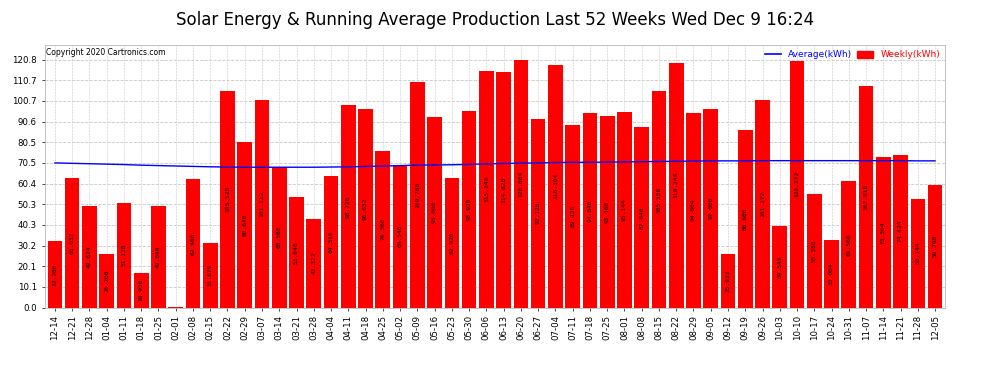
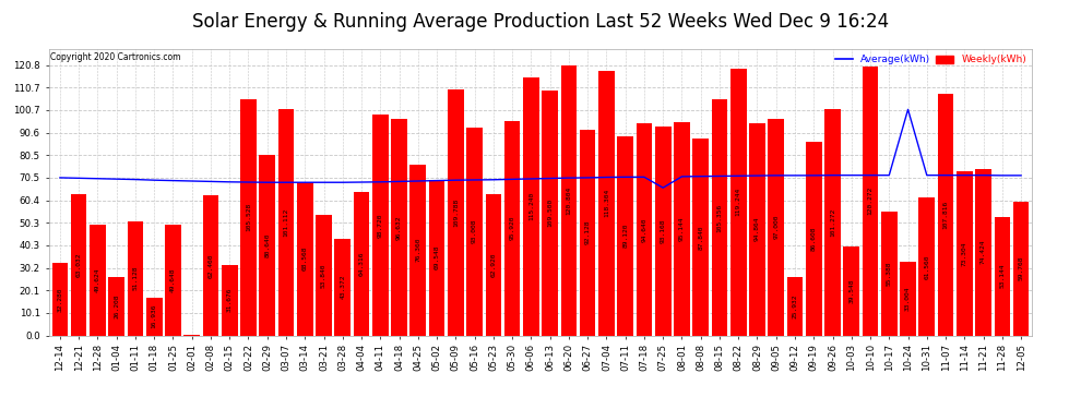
Weekly(kWh)/06-13: 114.8 -> 109.5
Average(kWh)/07-25: 70.9 -> 66.0
Average(kWh)/10-24: 71.6 -> 101.0
